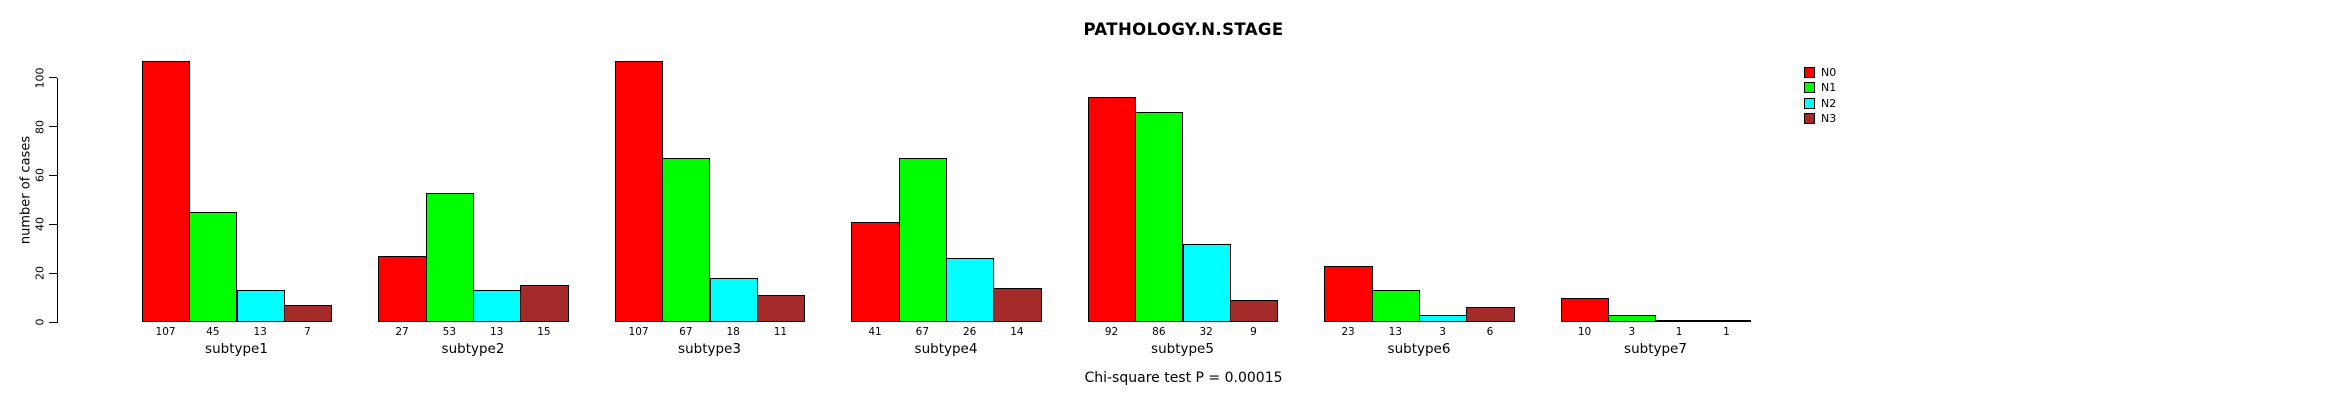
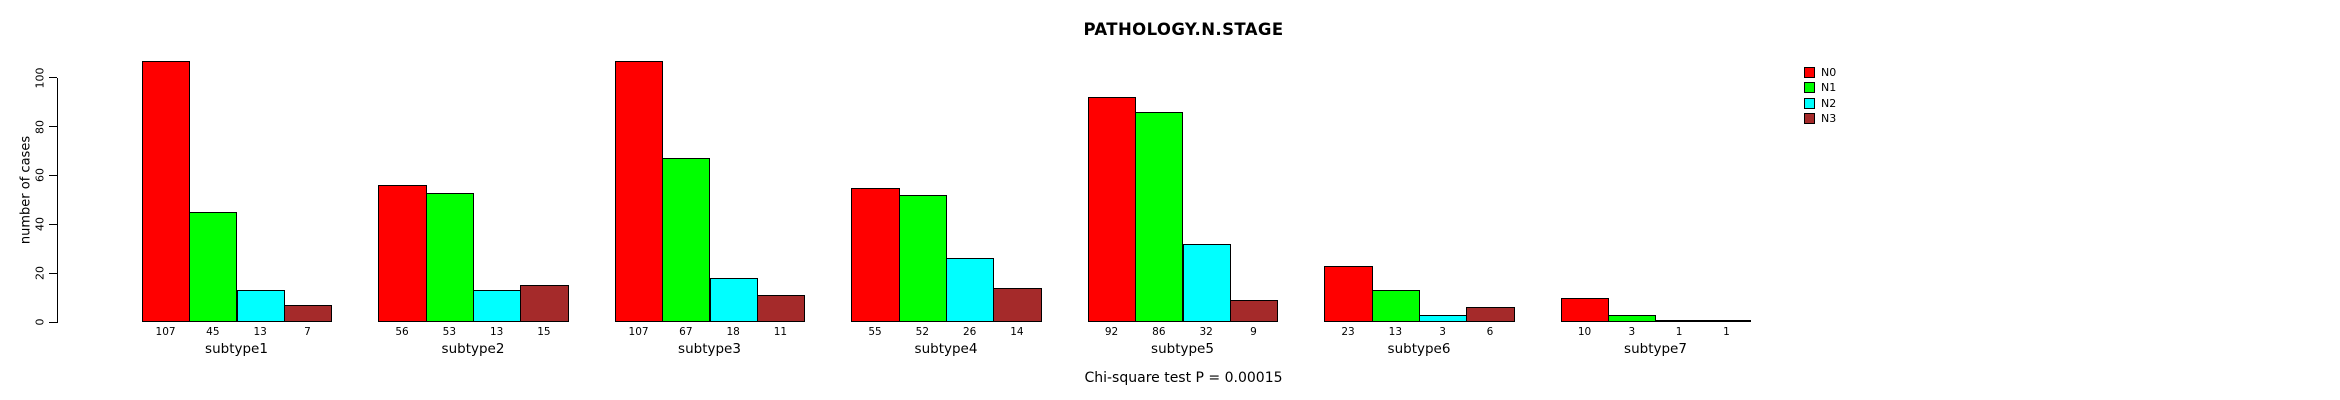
N0/subtype2: 27 -> 56
N0/subtype4: 41 -> 55
N1/subtype4: 67 -> 52
